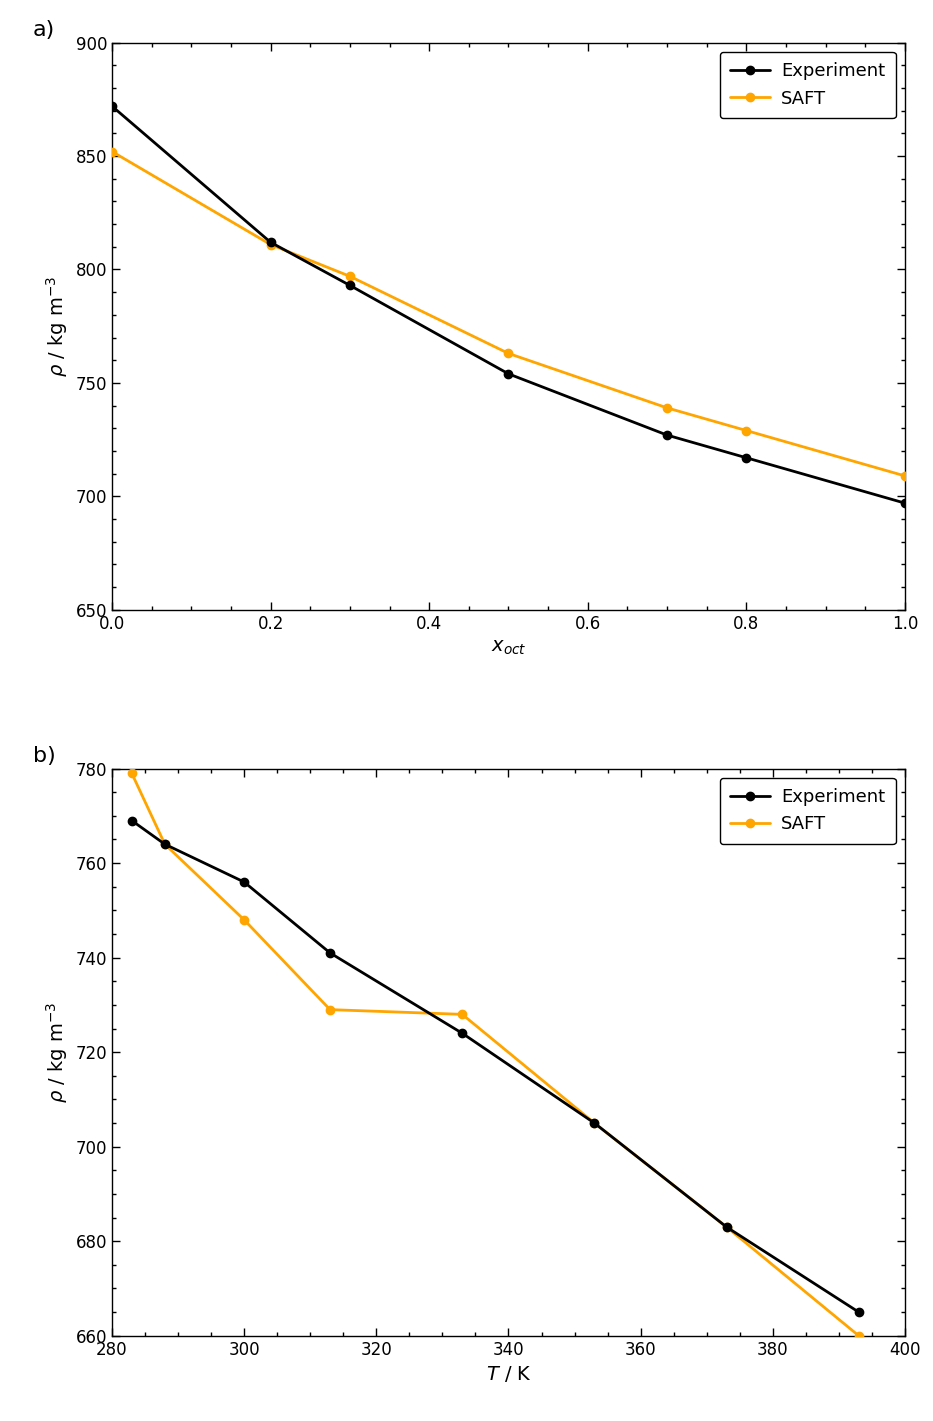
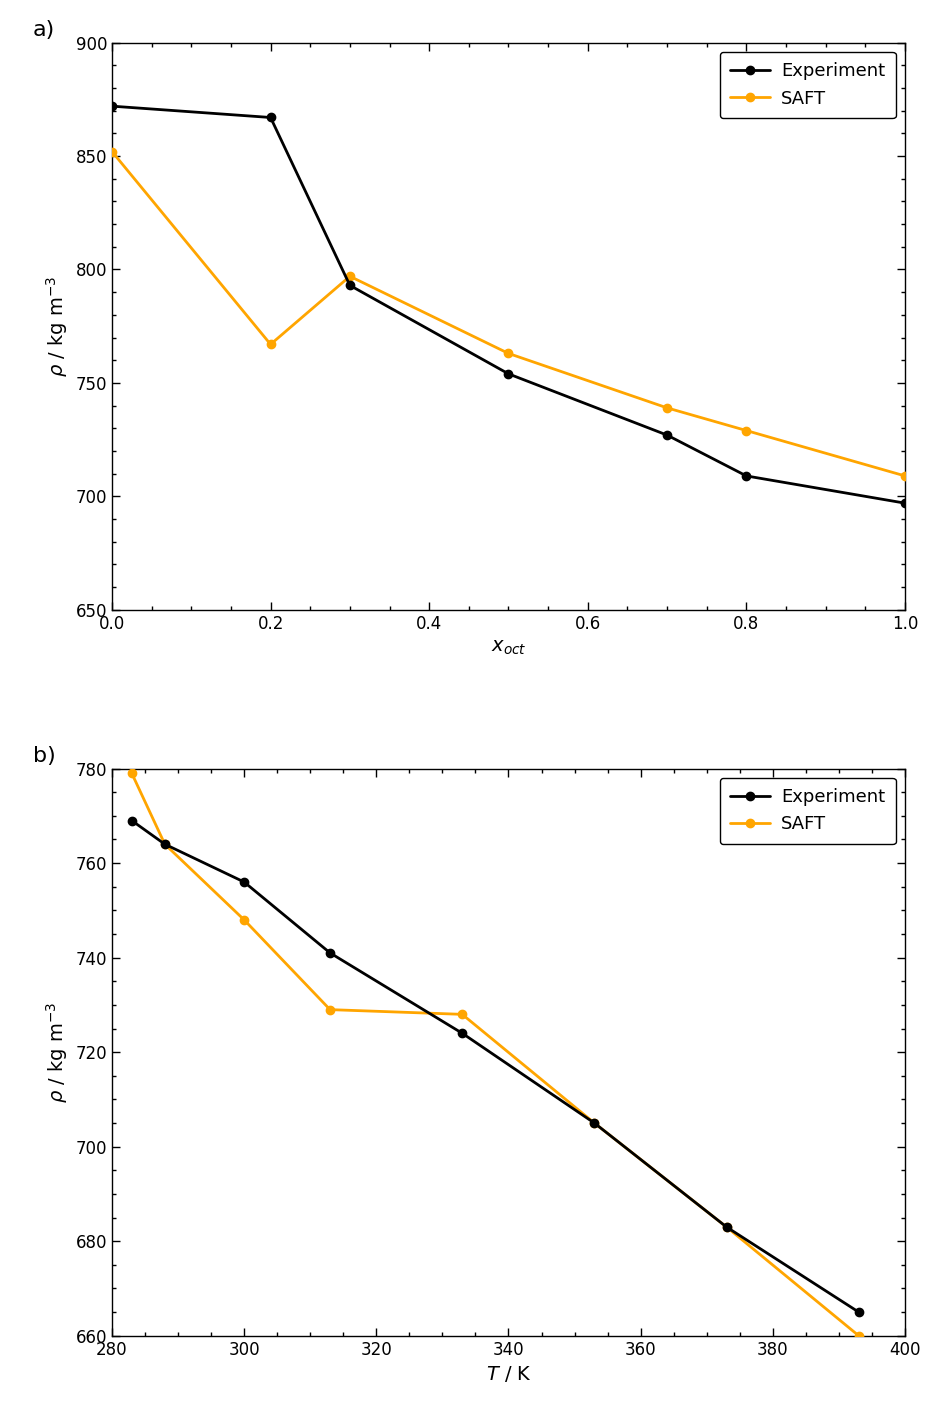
Experiment/0.2: 812 -> 867
SAFT/0.2: 811 -> 767
Experiment/0.8: 717 -> 709
